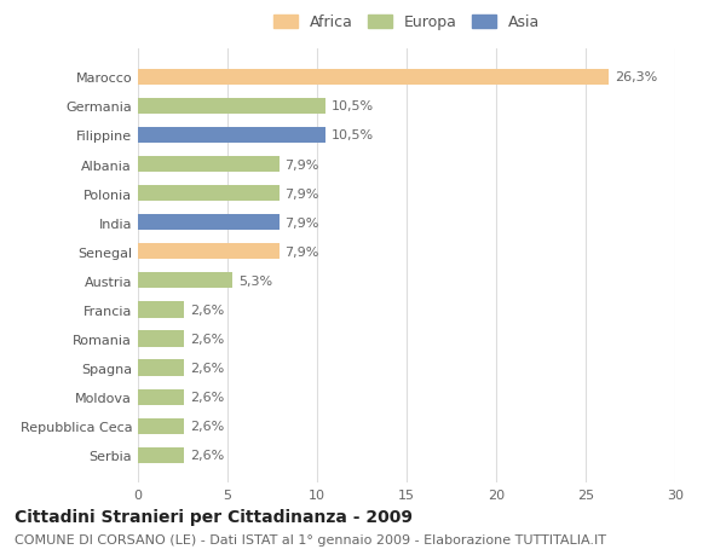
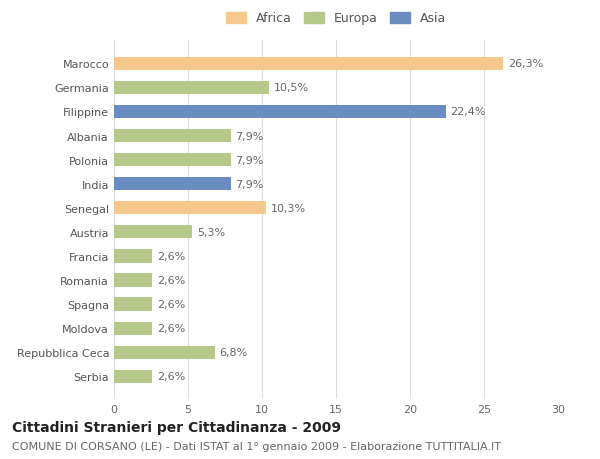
Filippine: 10,5% -> 22,4%
Senegal: 7,9% -> 10,3%
Repubblica Ceca: 2,6% -> 6,8%
